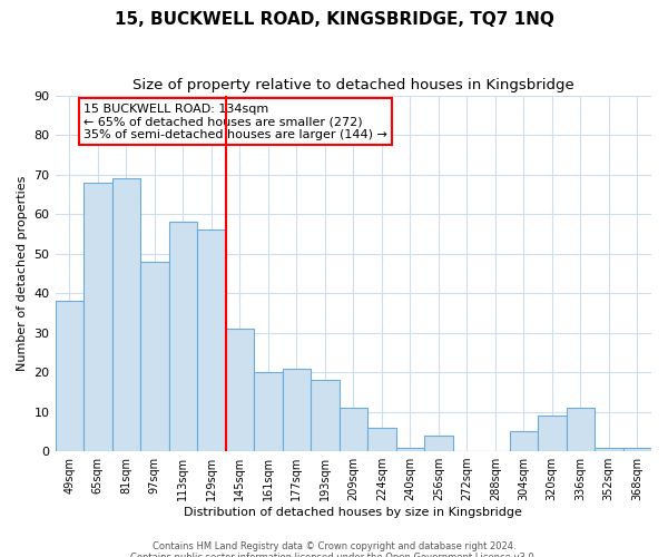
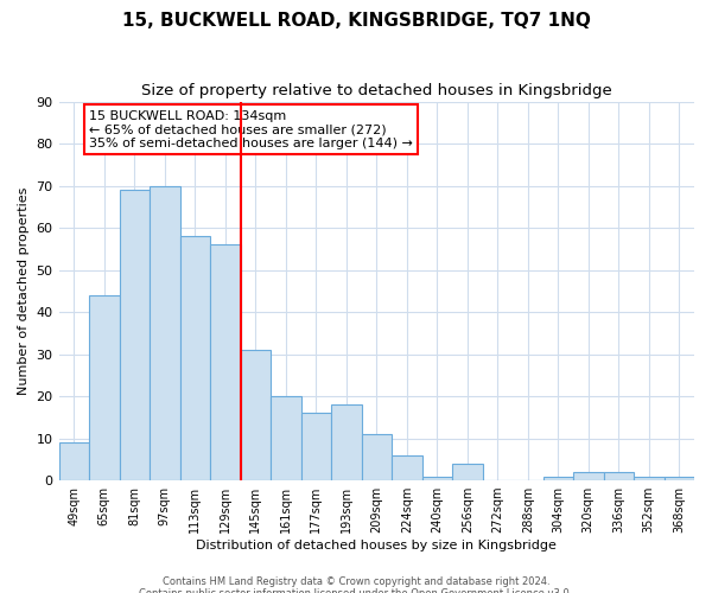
49sqm: 38 -> 9
65sqm: 68 -> 44
97sqm: 48 -> 70
177sqm: 21 -> 16
304sqm: 5 -> 1
320sqm: 9 -> 2
336sqm: 11 -> 2
